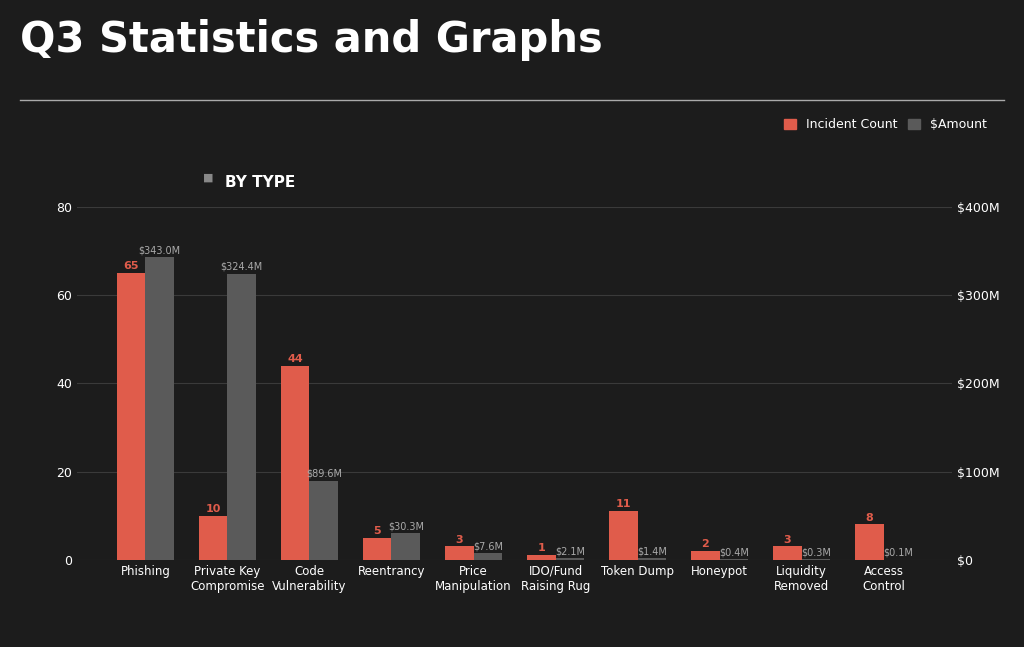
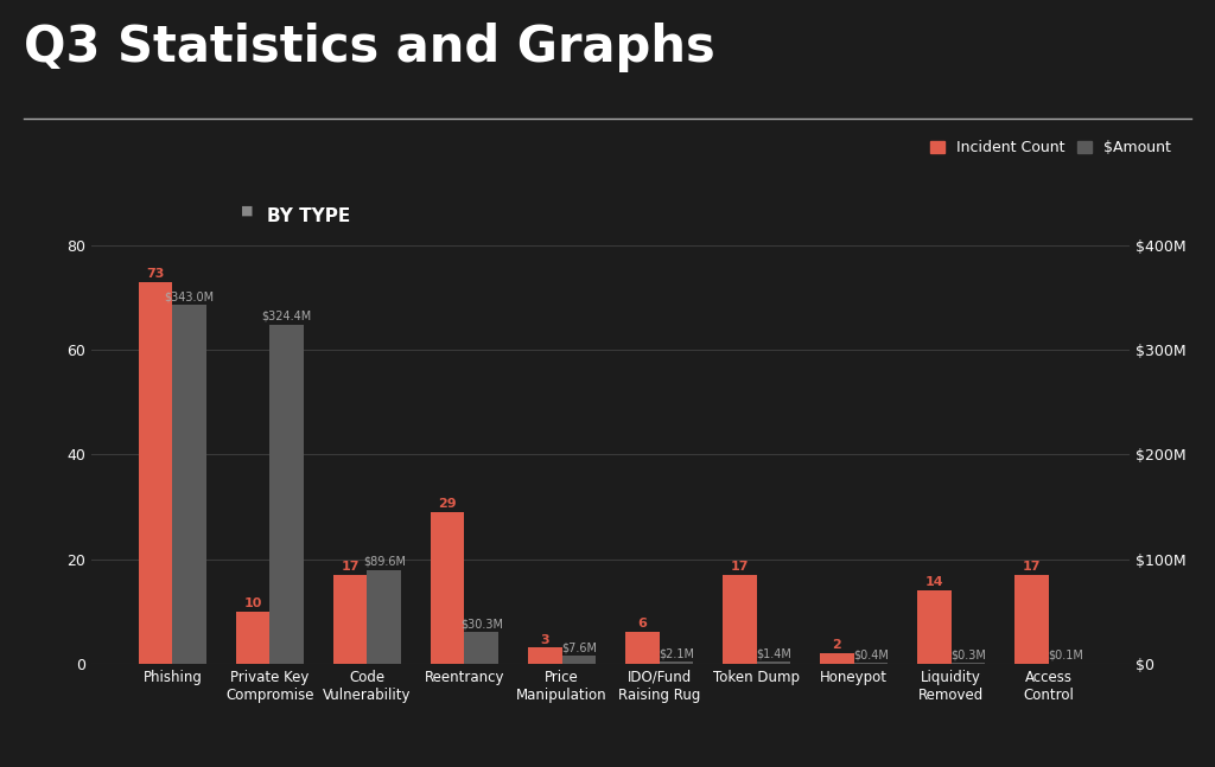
Incident Count/Phishing: 65 -> 73
Incident Count/Code Vulnerability: 44 -> 17
Incident Count/Reentrancy: 5 -> 29
Incident Count/IDO/Fund Raising Rug: 1 -> 6
Incident Count/Token Dump: 11 -> 17
Incident Count/Liquidity Removed: 3 -> 14
Incident Count/Access Control: 8 -> 17
